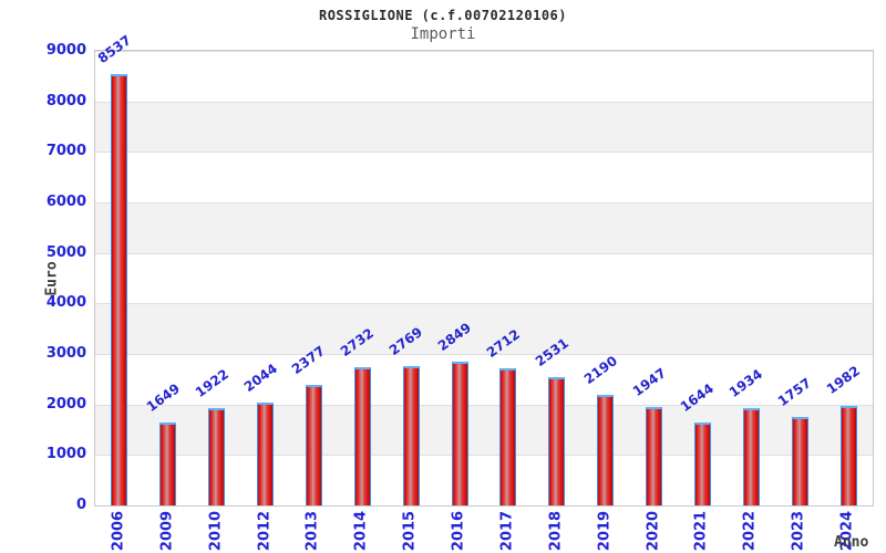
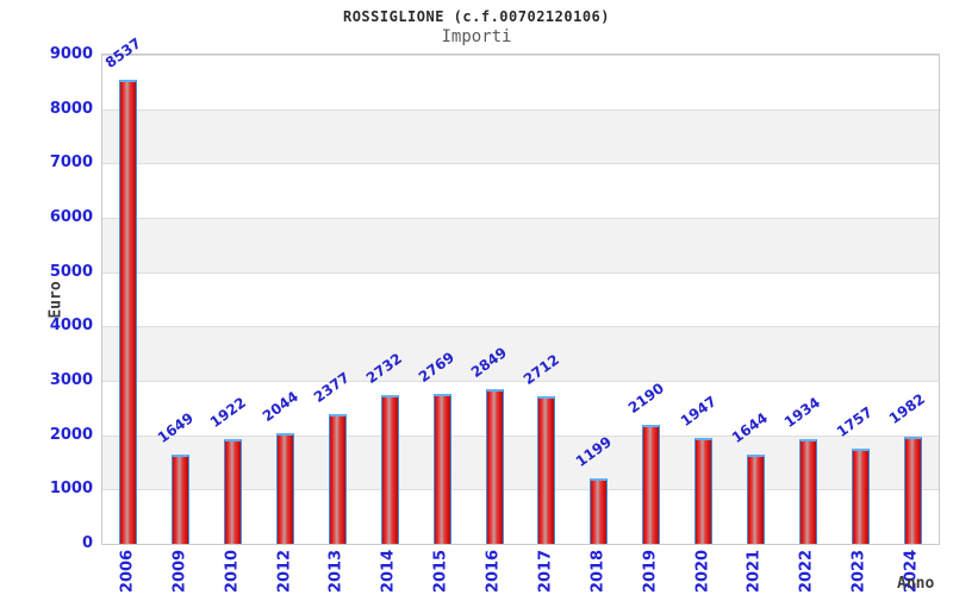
2018: 2531 -> 1199
